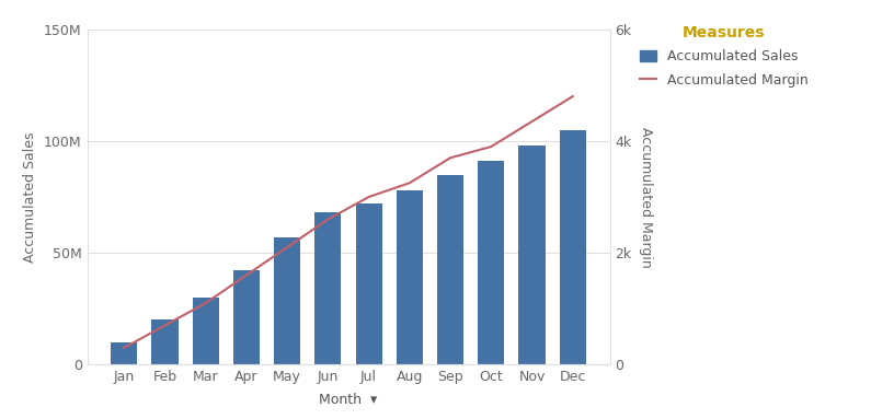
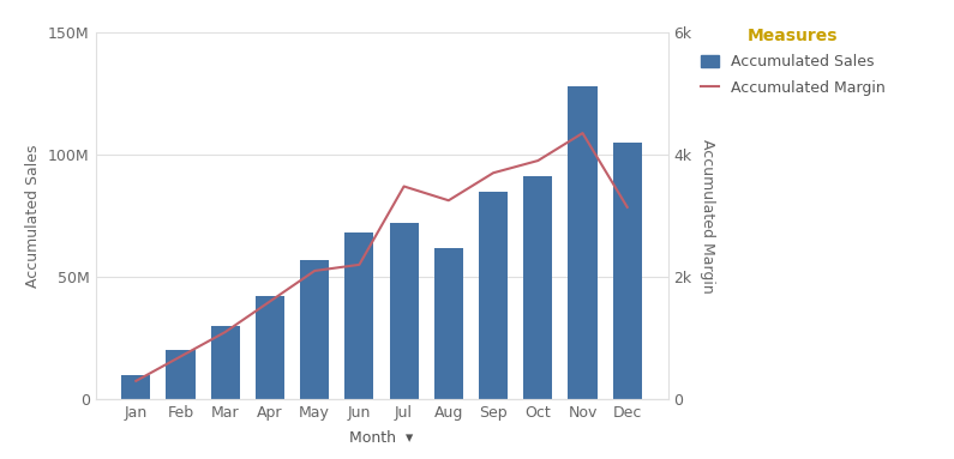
Accumulated Margin/Jun: 2.60k -> 2.20k
Accumulated Margin/Jul: 3.00k -> 3.48k
Accumulated Sales/Aug: 78M -> 62M
Accumulated Sales/Nov: 98M -> 128M
Accumulated Margin/Dec: 4.80k -> 3.14k
